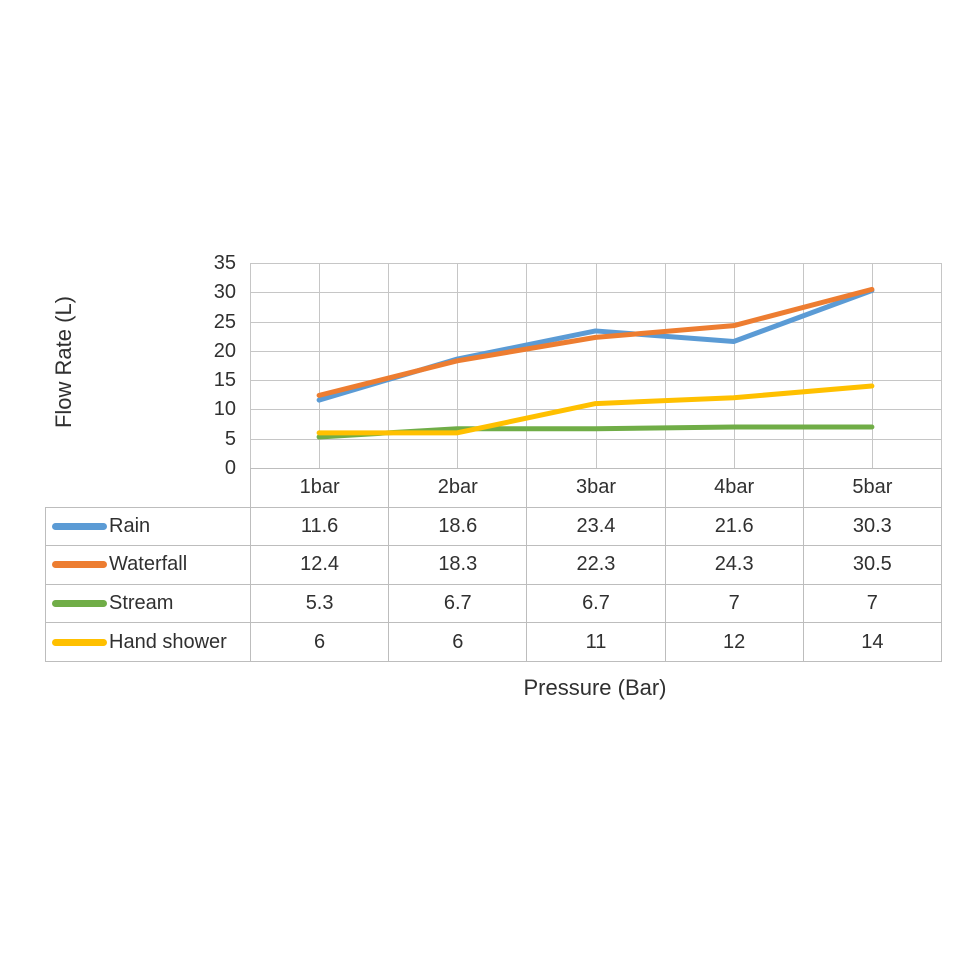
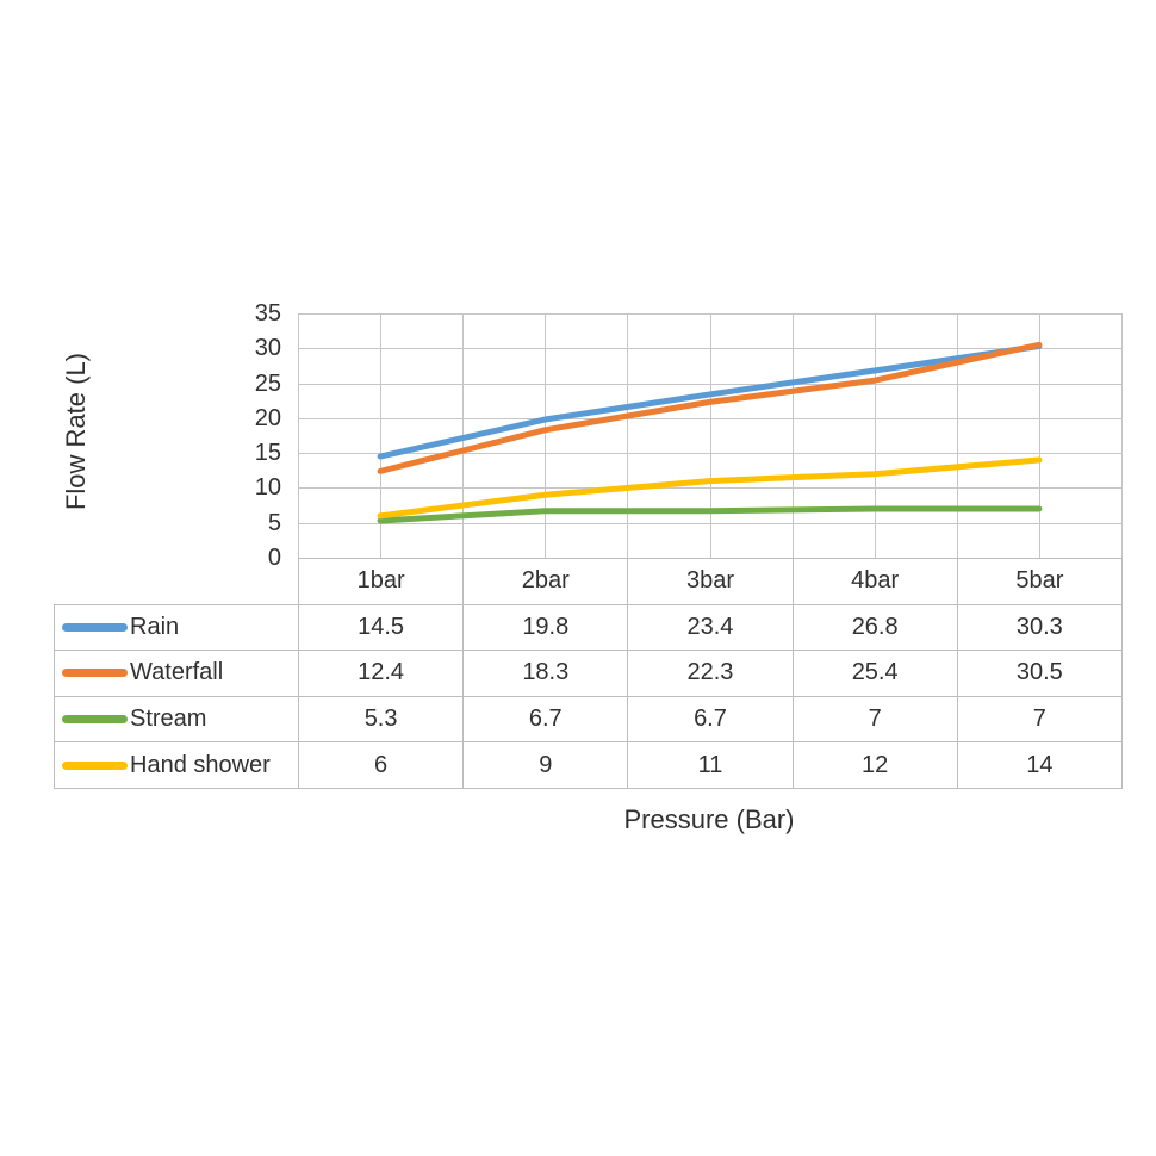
Rain/1bar: 11.6 -> 14.5
Rain/2bar: 18.6 -> 19.8
Hand shower/2bar: 6 -> 9
Rain/4bar: 21.6 -> 26.8
Waterfall/4bar: 24.3 -> 25.4
